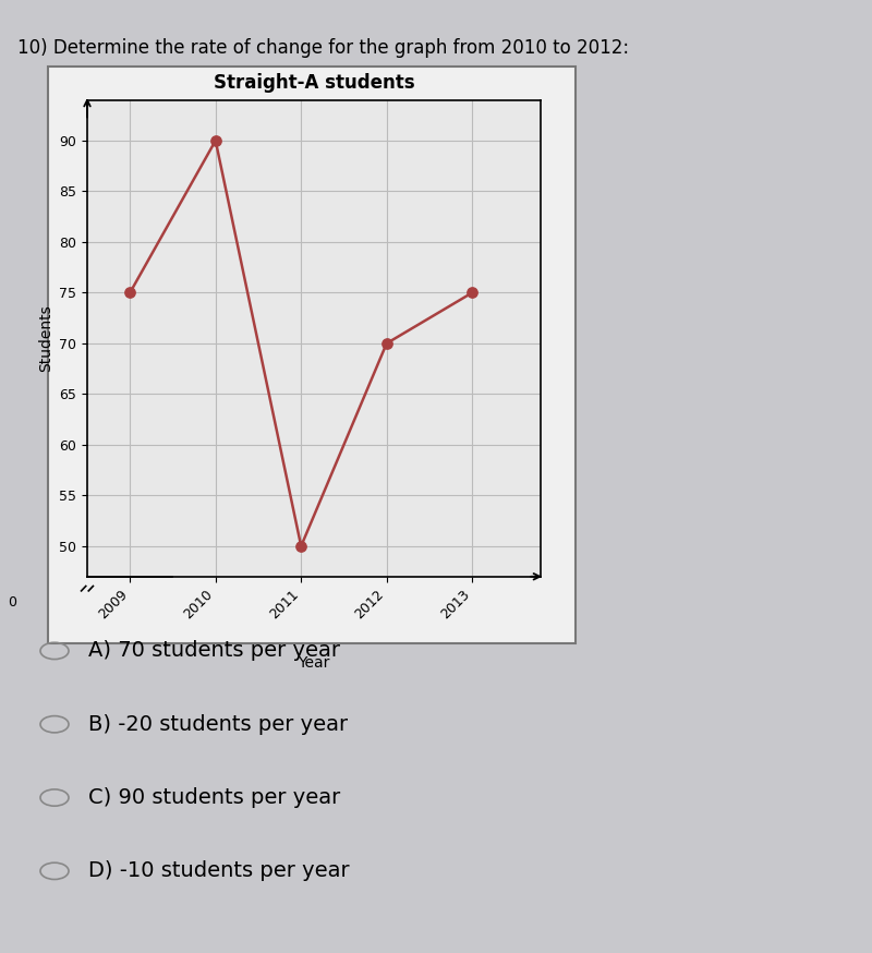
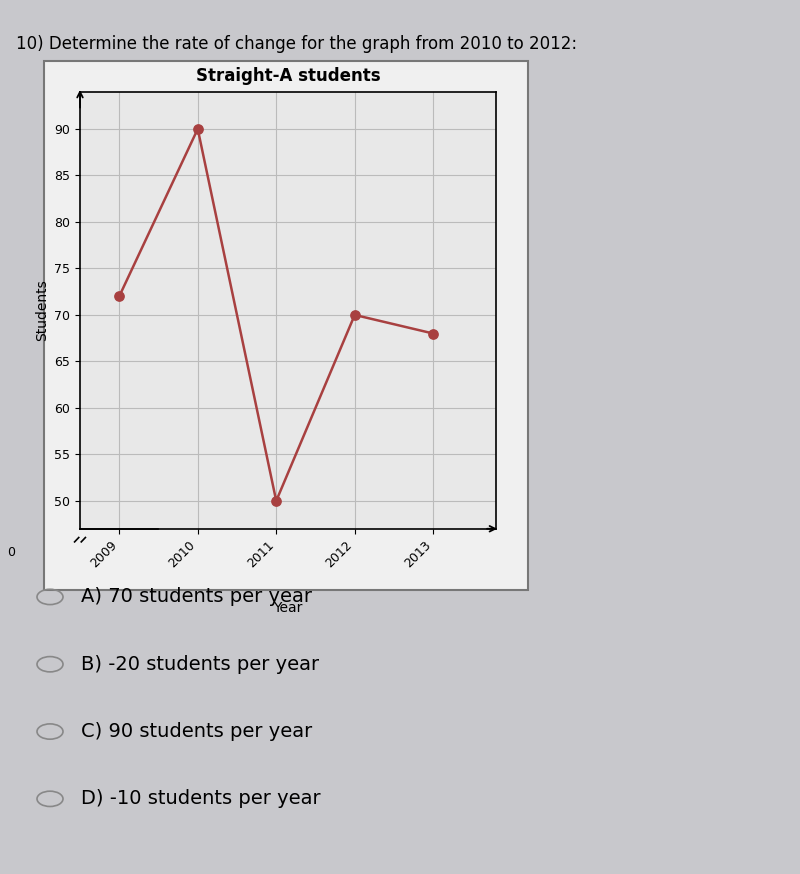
2009: 75 -> 72
2013: 75 -> 68
